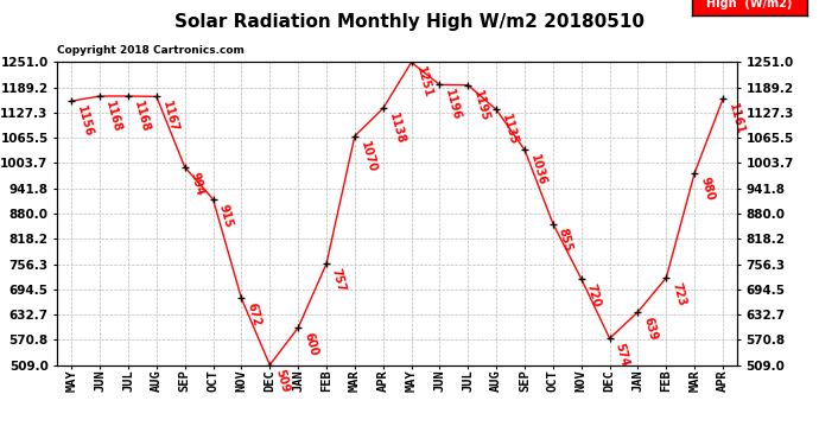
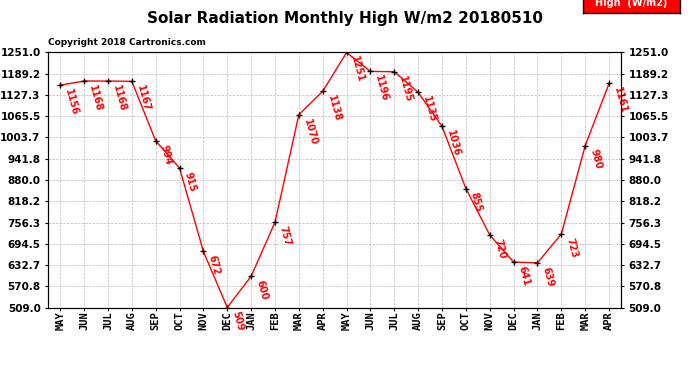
DEC: 574 -> 641
